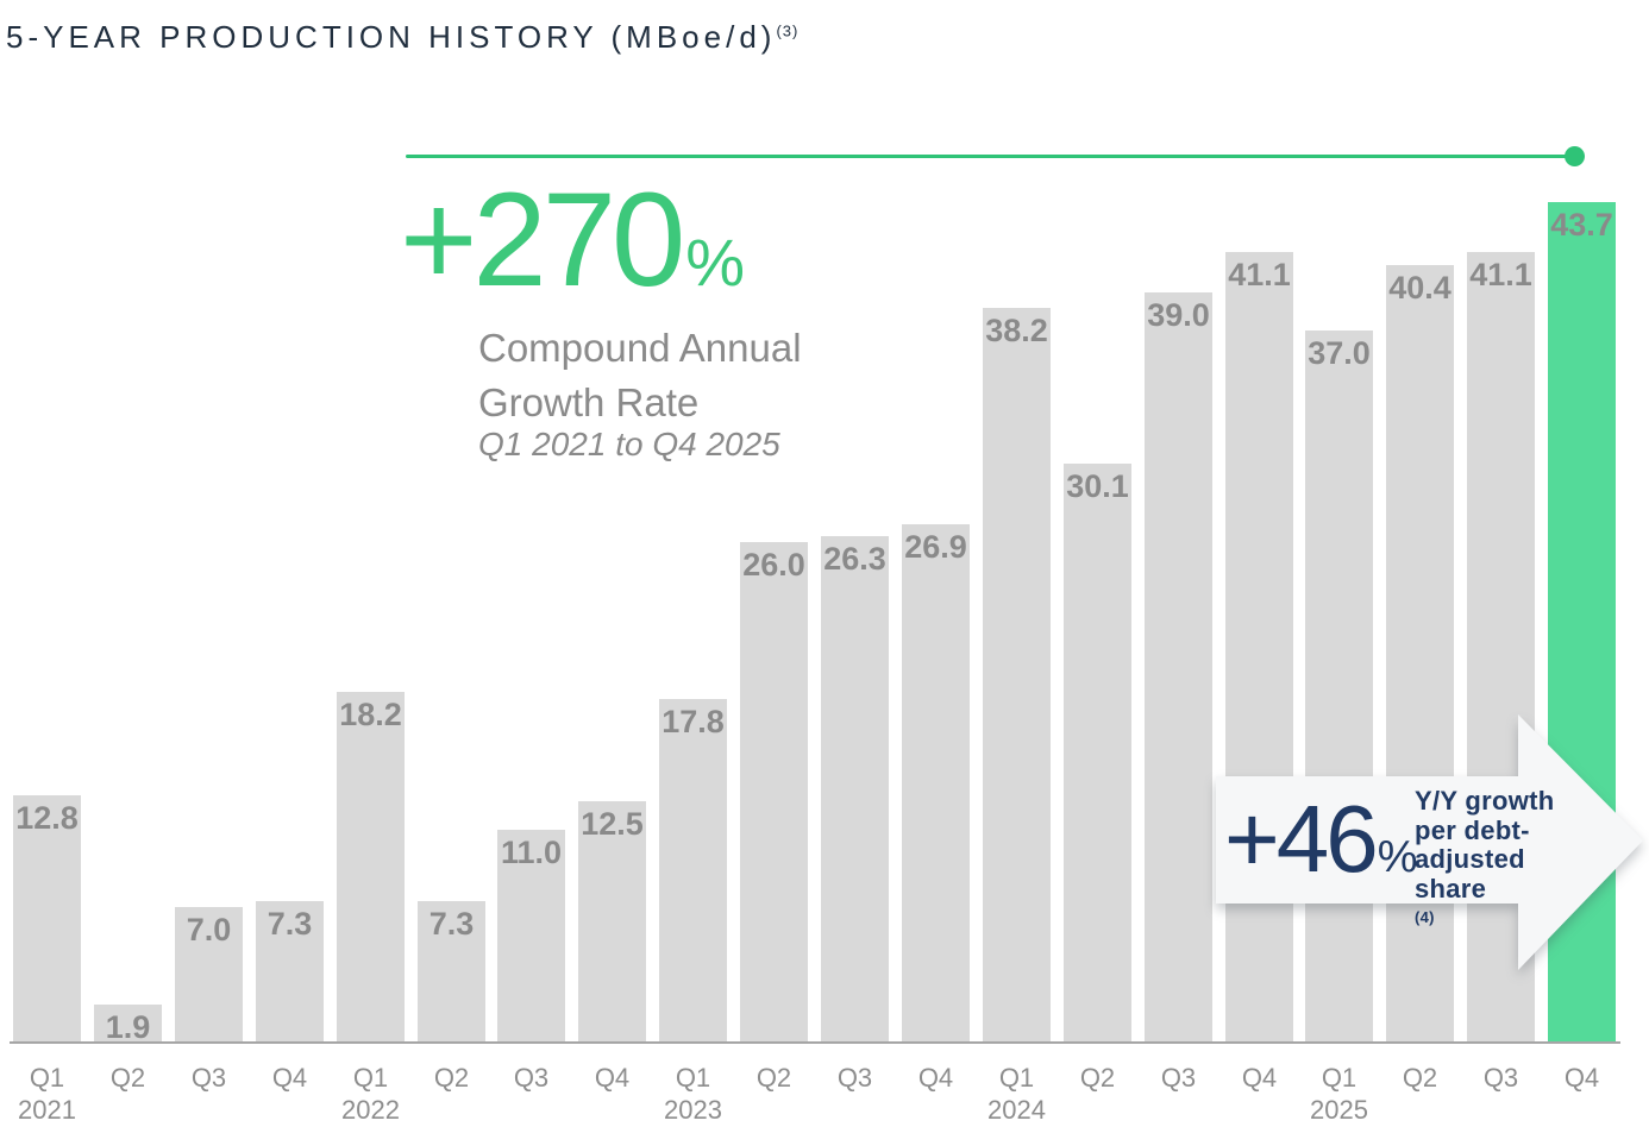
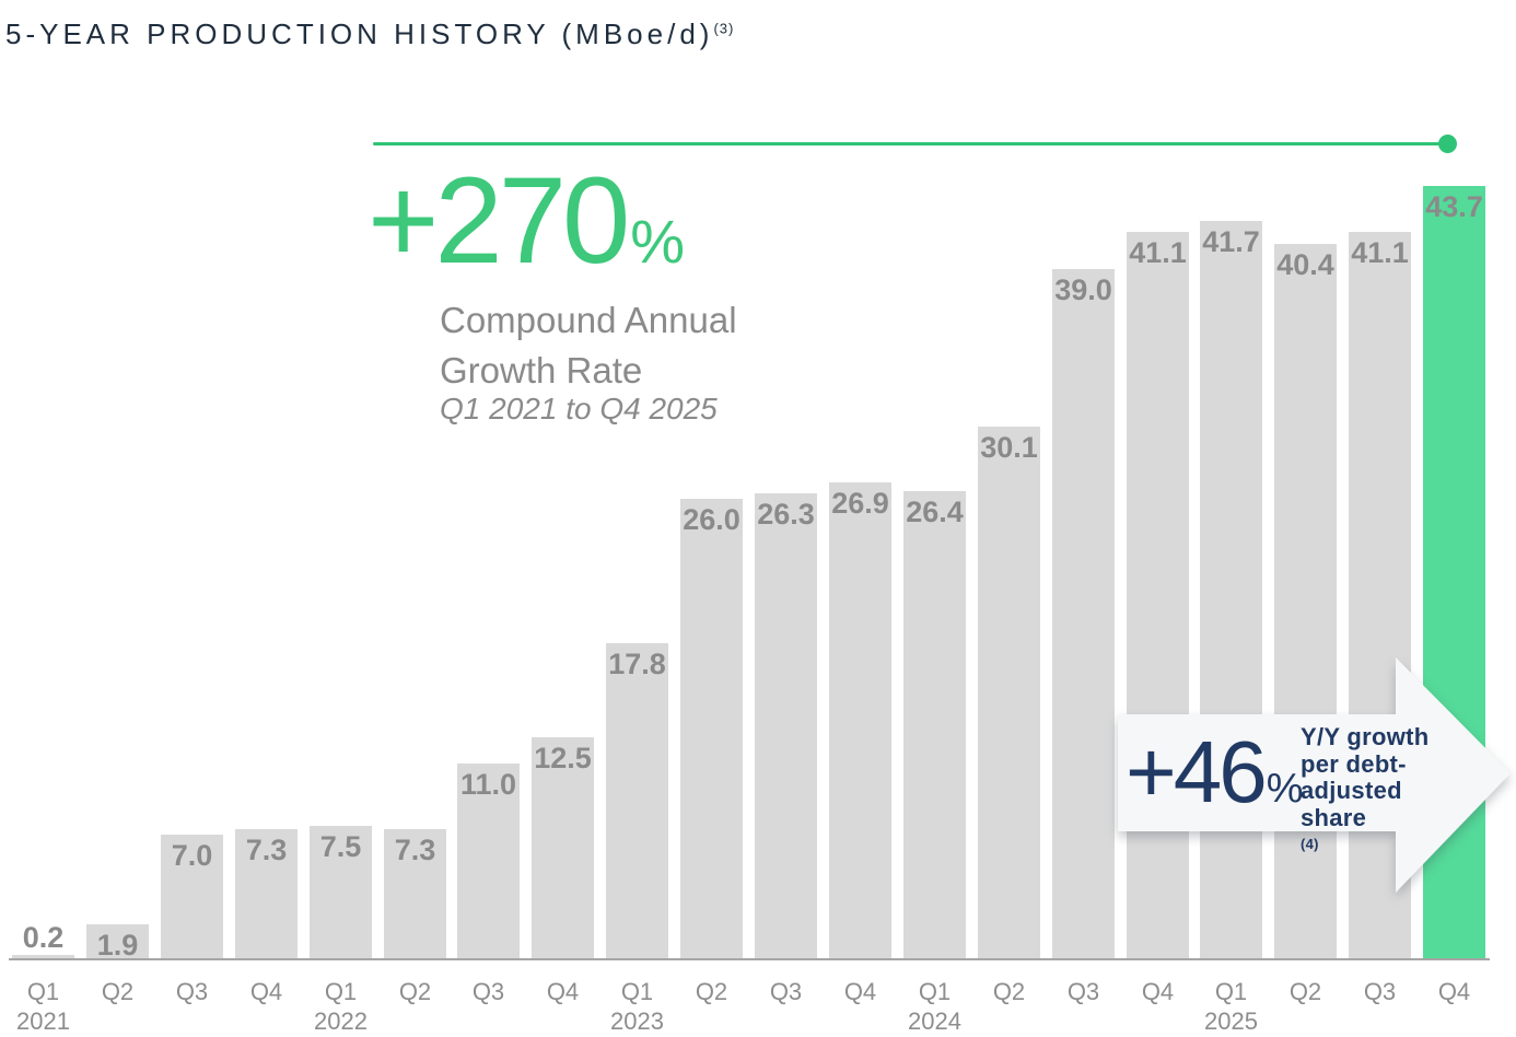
Q1 2021: 12.8 -> 0.2
Q1 2022: 18.2 -> 7.5
Q1 2024: 38.2 -> 26.4
Q1 2025: 37.0 -> 41.7
